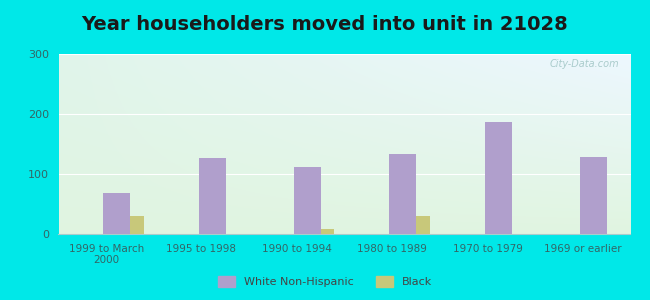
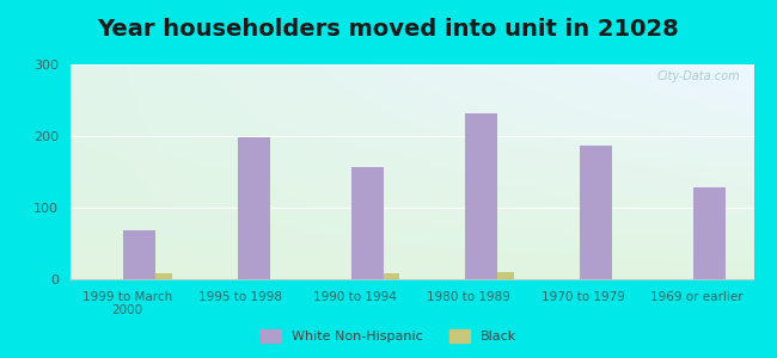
Black/1999 to March 2000: 30 -> 8
White Non-Hispanic/1995 to 1998: 126 -> 199
White Non-Hispanic/1990 to 1994: 112 -> 157
White Non-Hispanic/1980 to 1989: 134 -> 232
Black/1980 to 1989: 30 -> 10
